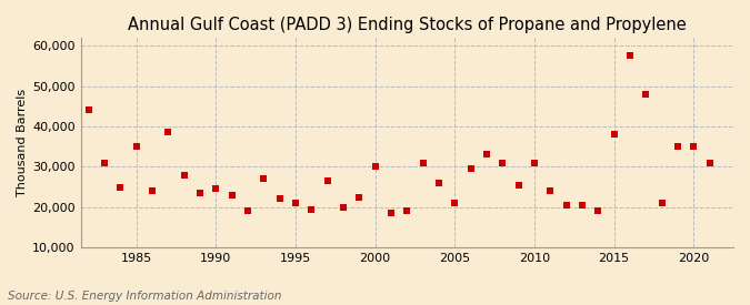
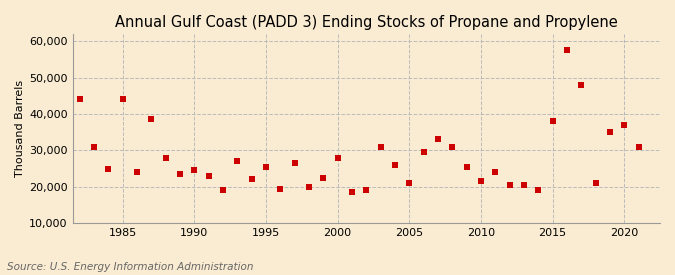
1985: 35,000 -> 44,000
1995: 21,000 -> 25,500
2000: 30,000 -> 28,000
2010: 31,000 -> 21,500
2020: 35,000 -> 37,000
